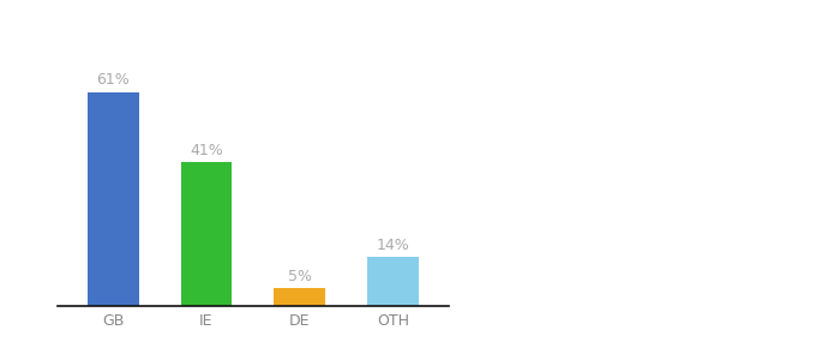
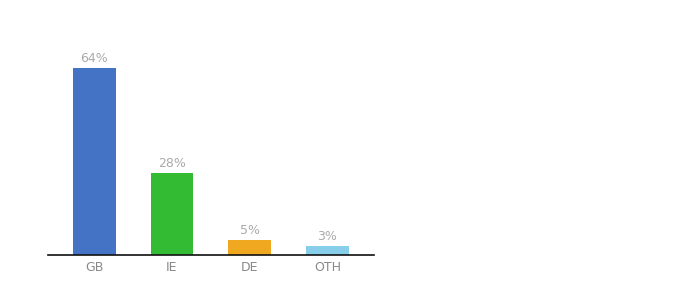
GB: 61% -> 64%
IE: 41% -> 28%
OTH: 14% -> 3%
